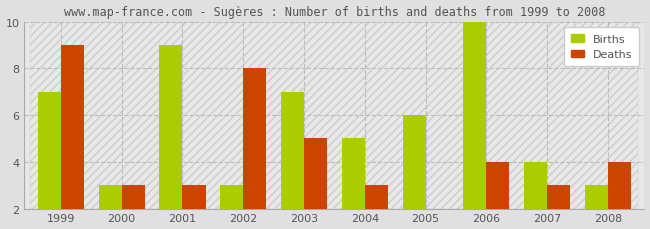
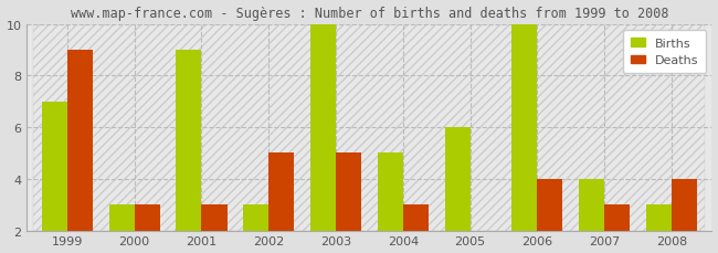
Deaths/2002: 8 -> 5
Births/2003: 7 -> 10
